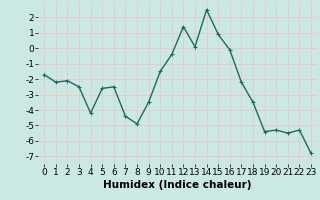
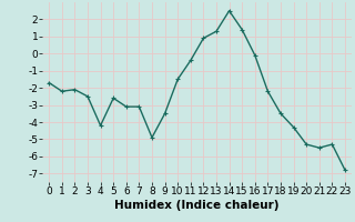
6: -2.5 -> -3.1
7: -4.4 -> -3.1
12: 1.4 -> 0.9
13: 0.1 -> 1.3
15: 0.9 -> 1.4
19: -5.4 -> -4.3
